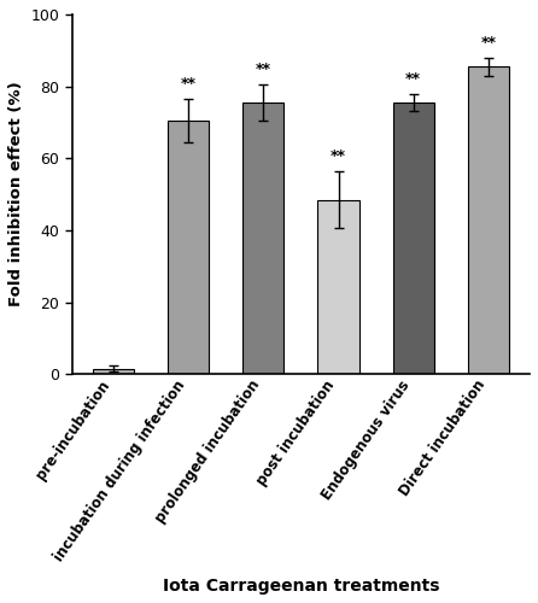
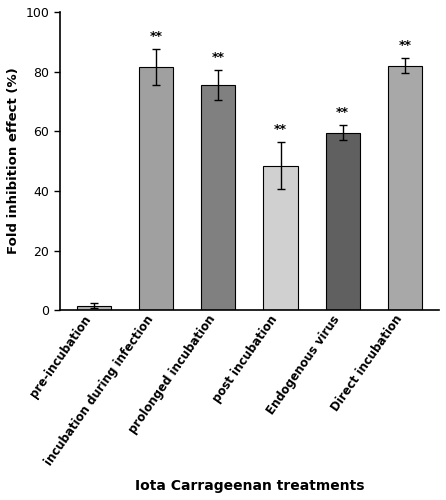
incubation during infection: 70.5 -> 81.5
Endogenous virus: 75.5 -> 59.5
Direct incubation: 85.5 -> 82.0
